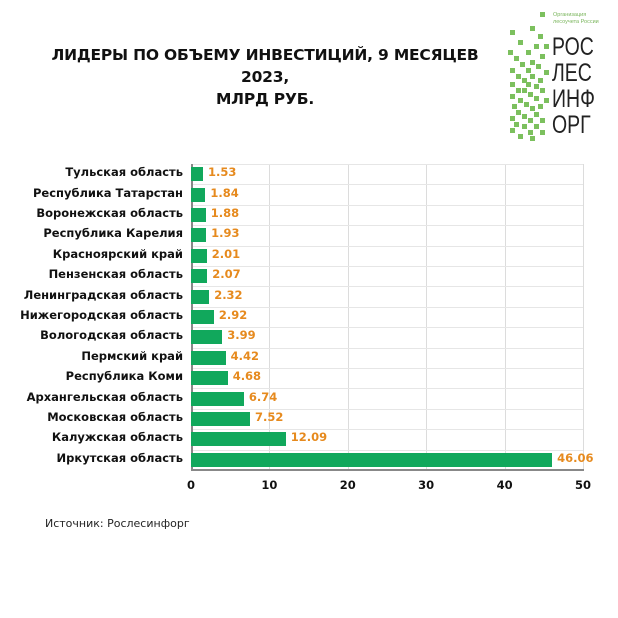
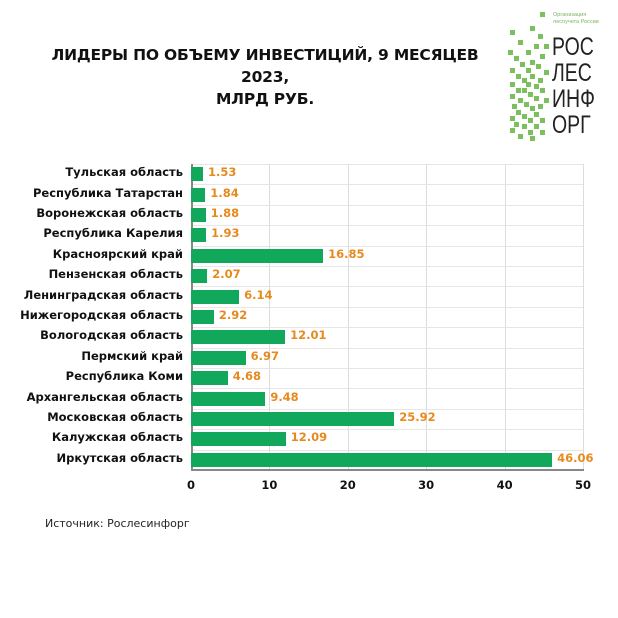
Красноярский край: 2.01 -> 16.85
Ленинградская область: 2.32 -> 6.14
Вологодская область: 3.99 -> 12.01
Пермский край: 4.42 -> 6.97
Архангельская область: 6.74 -> 9.48
Московская область: 7.52 -> 25.92
